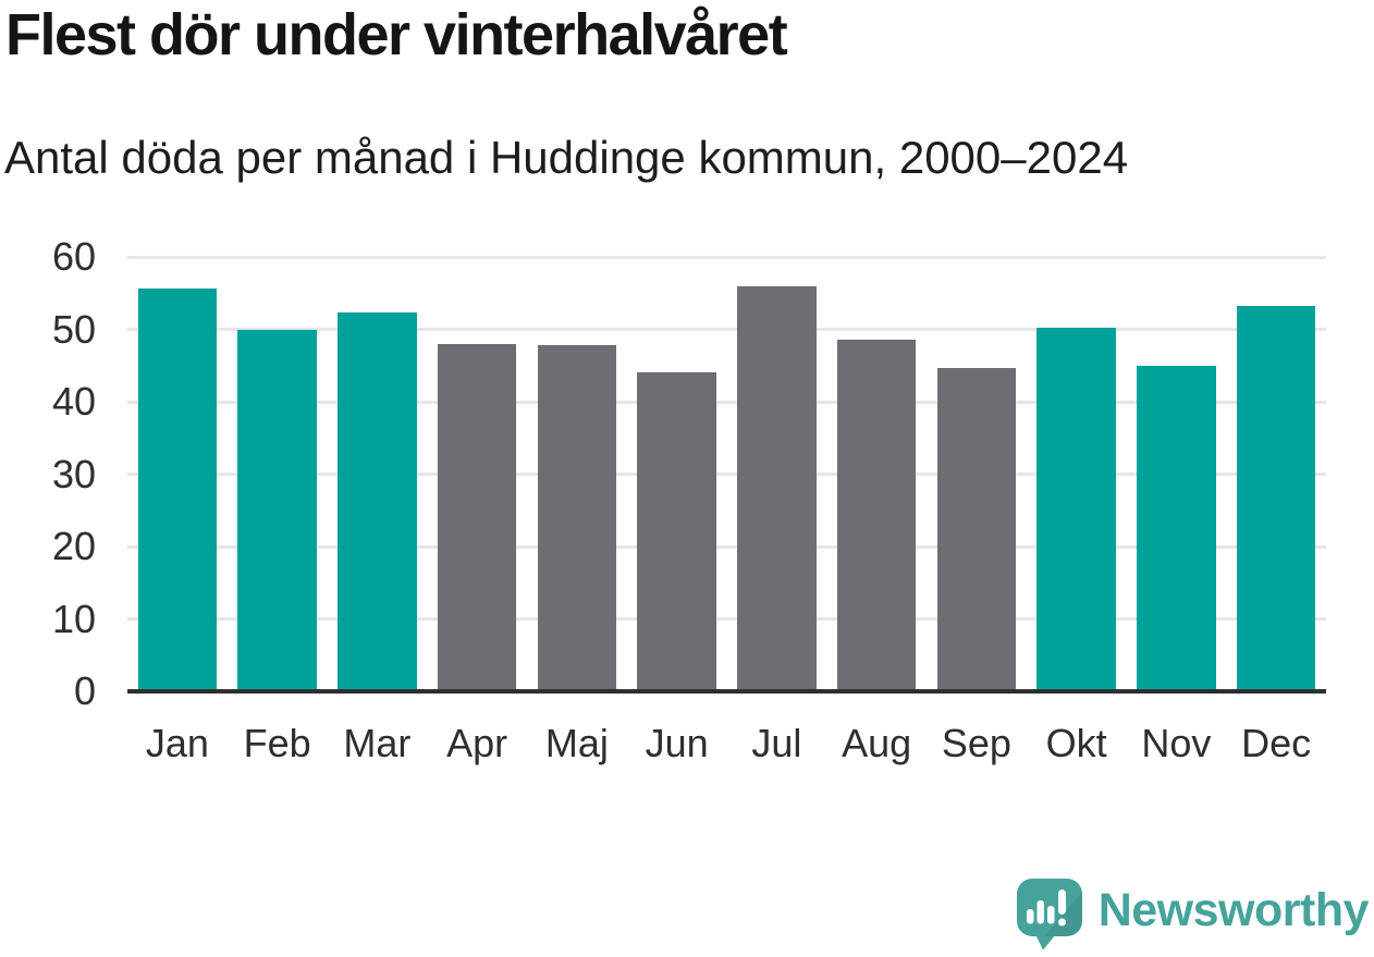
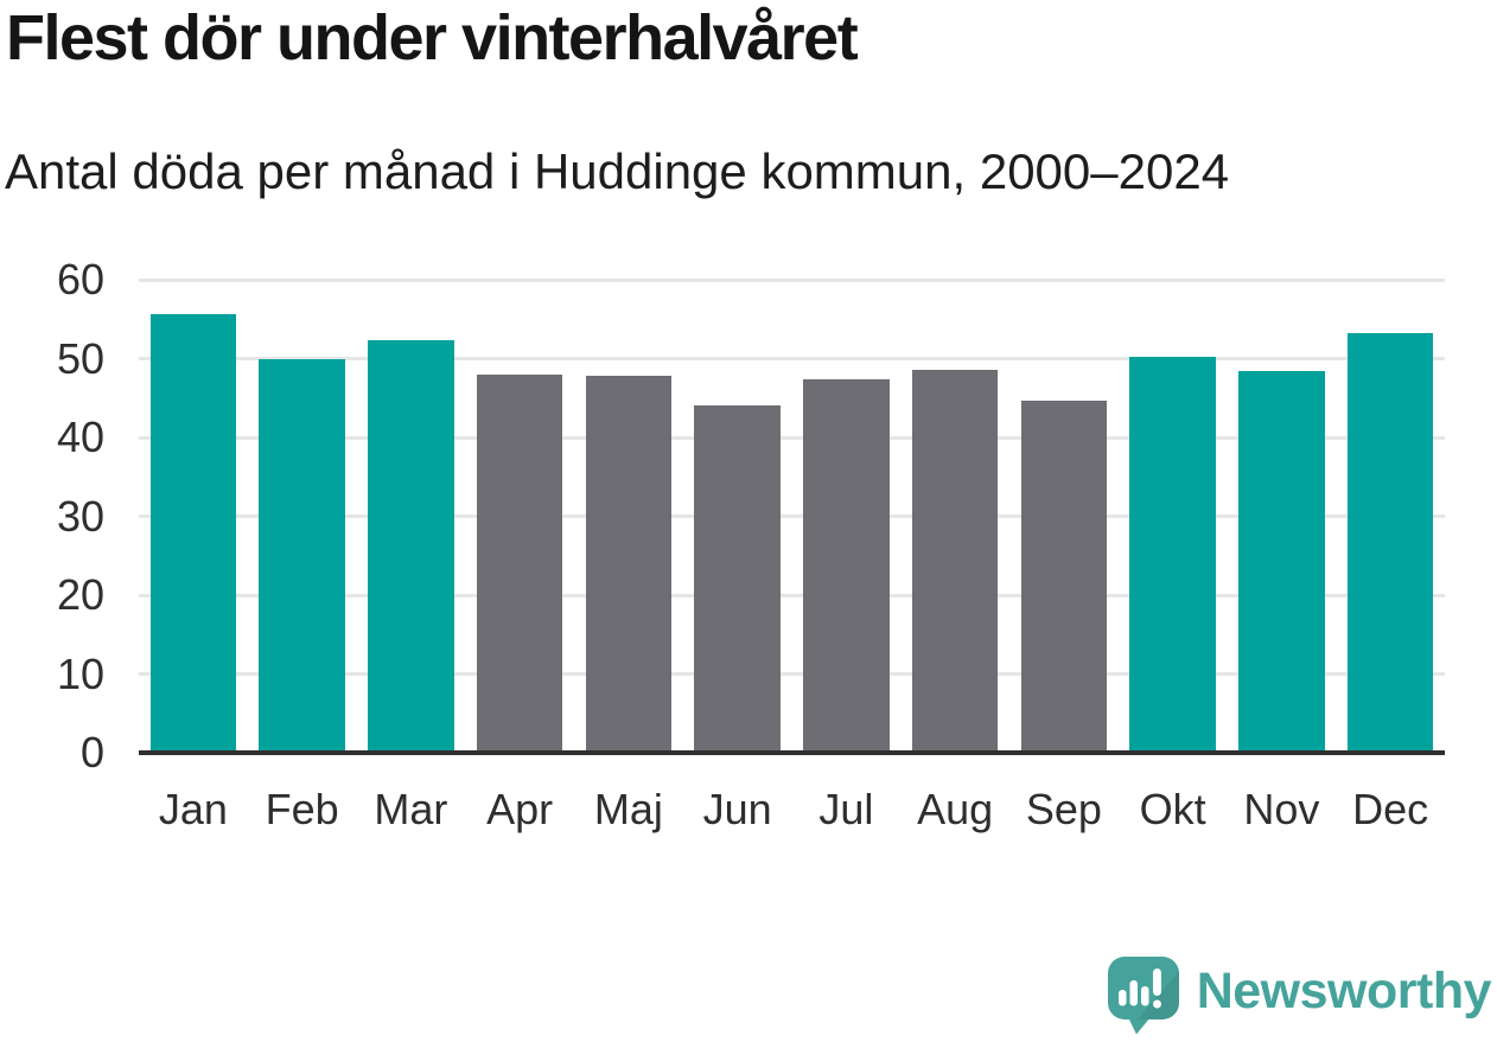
Jul: 56 -> 47
Nov: 45 -> 48
